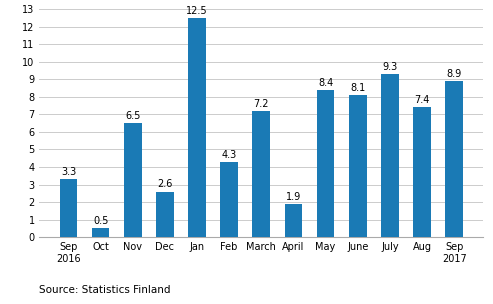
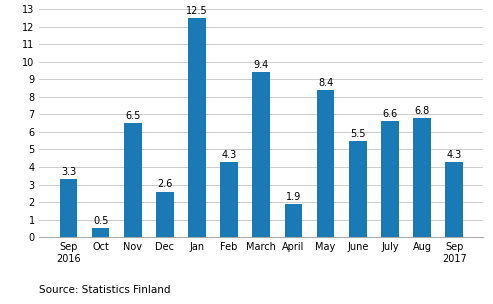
March: 7.2 -> 9.4
June: 8.1 -> 5.5
July: 9.3 -> 6.6
Aug: 7.4 -> 6.8
Sep 2017: 8.9 -> 4.3
